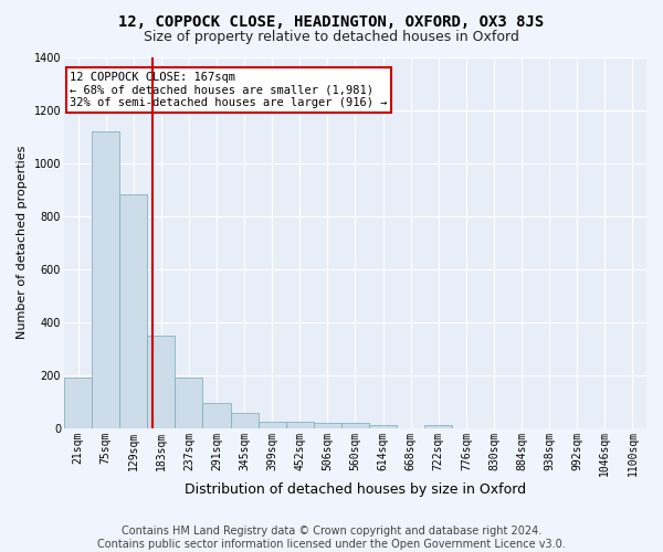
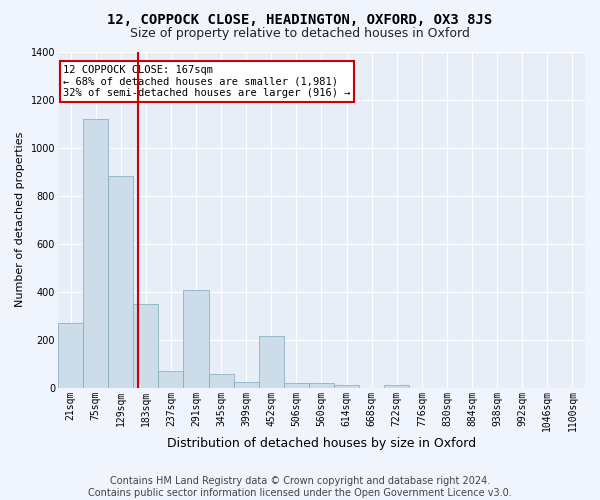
21sqm: 190 -> 270
237sqm: 190 -> 70
291sqm: 95 -> 405
452sqm: 22 -> 215
